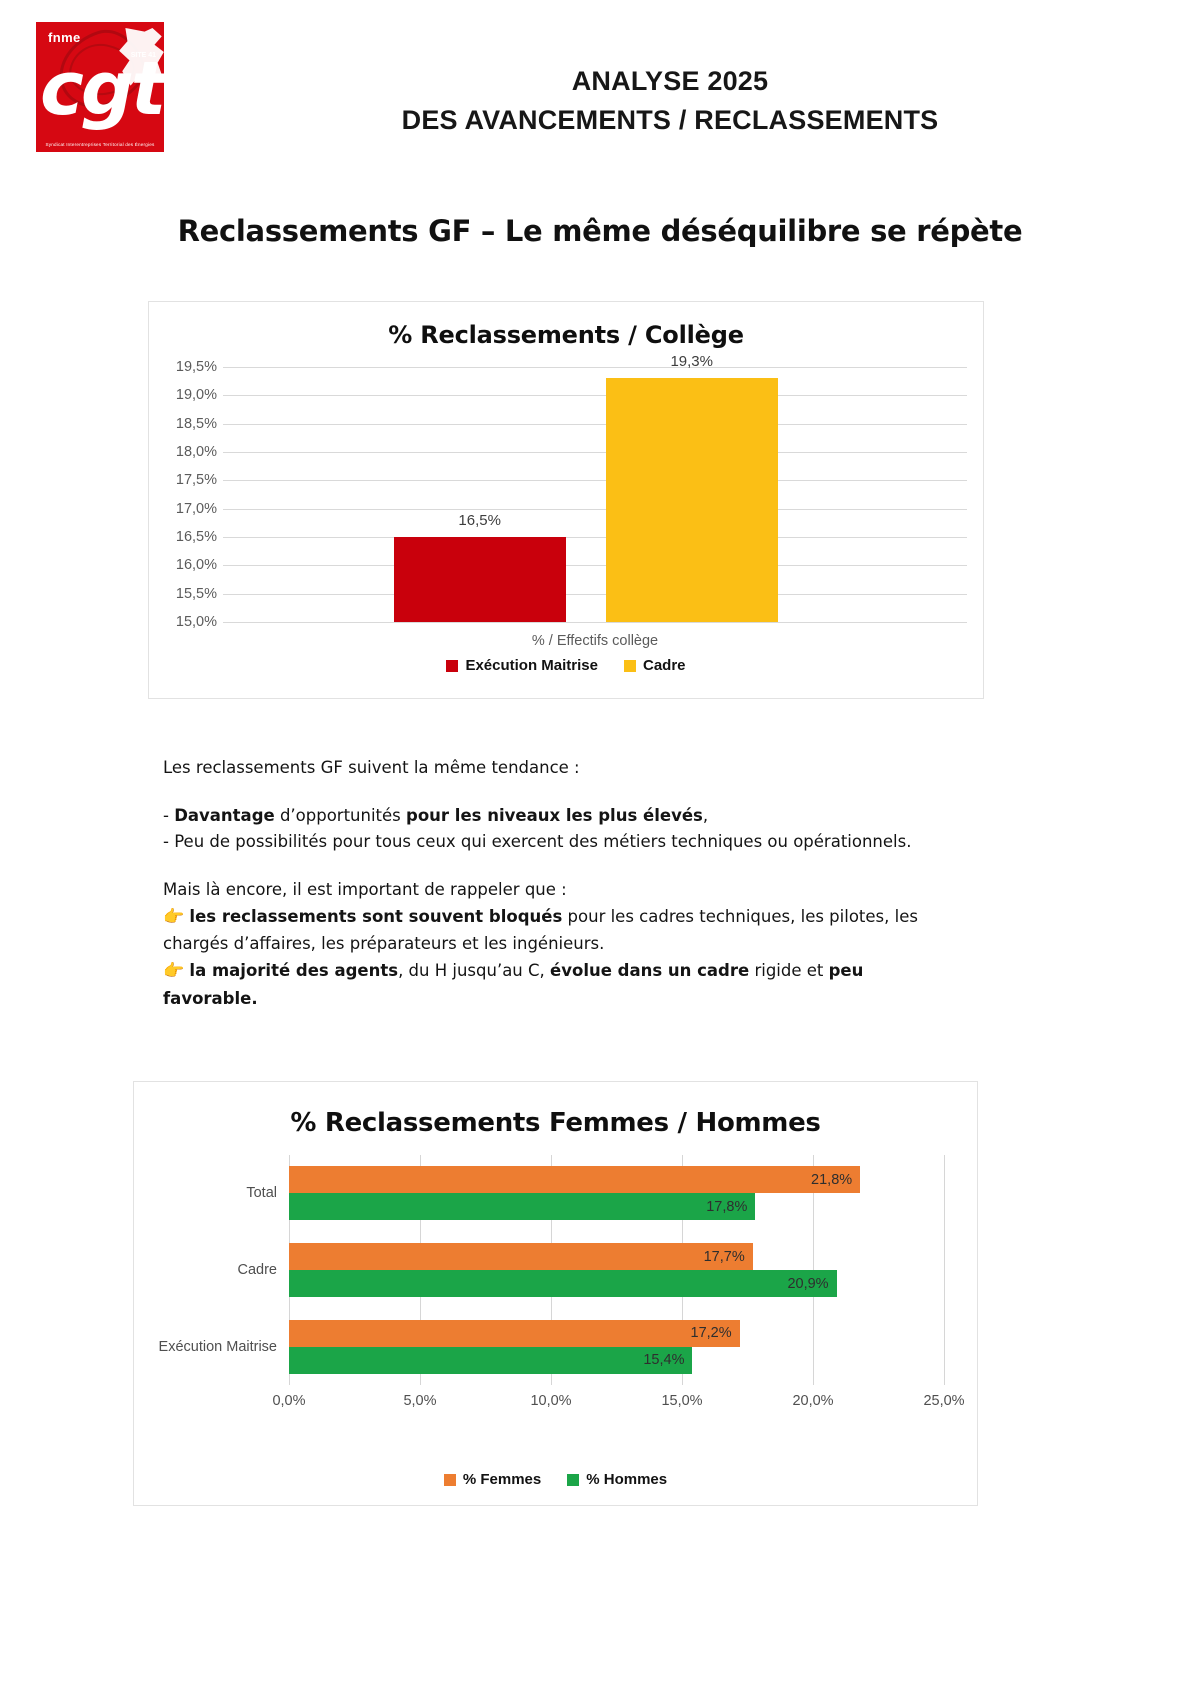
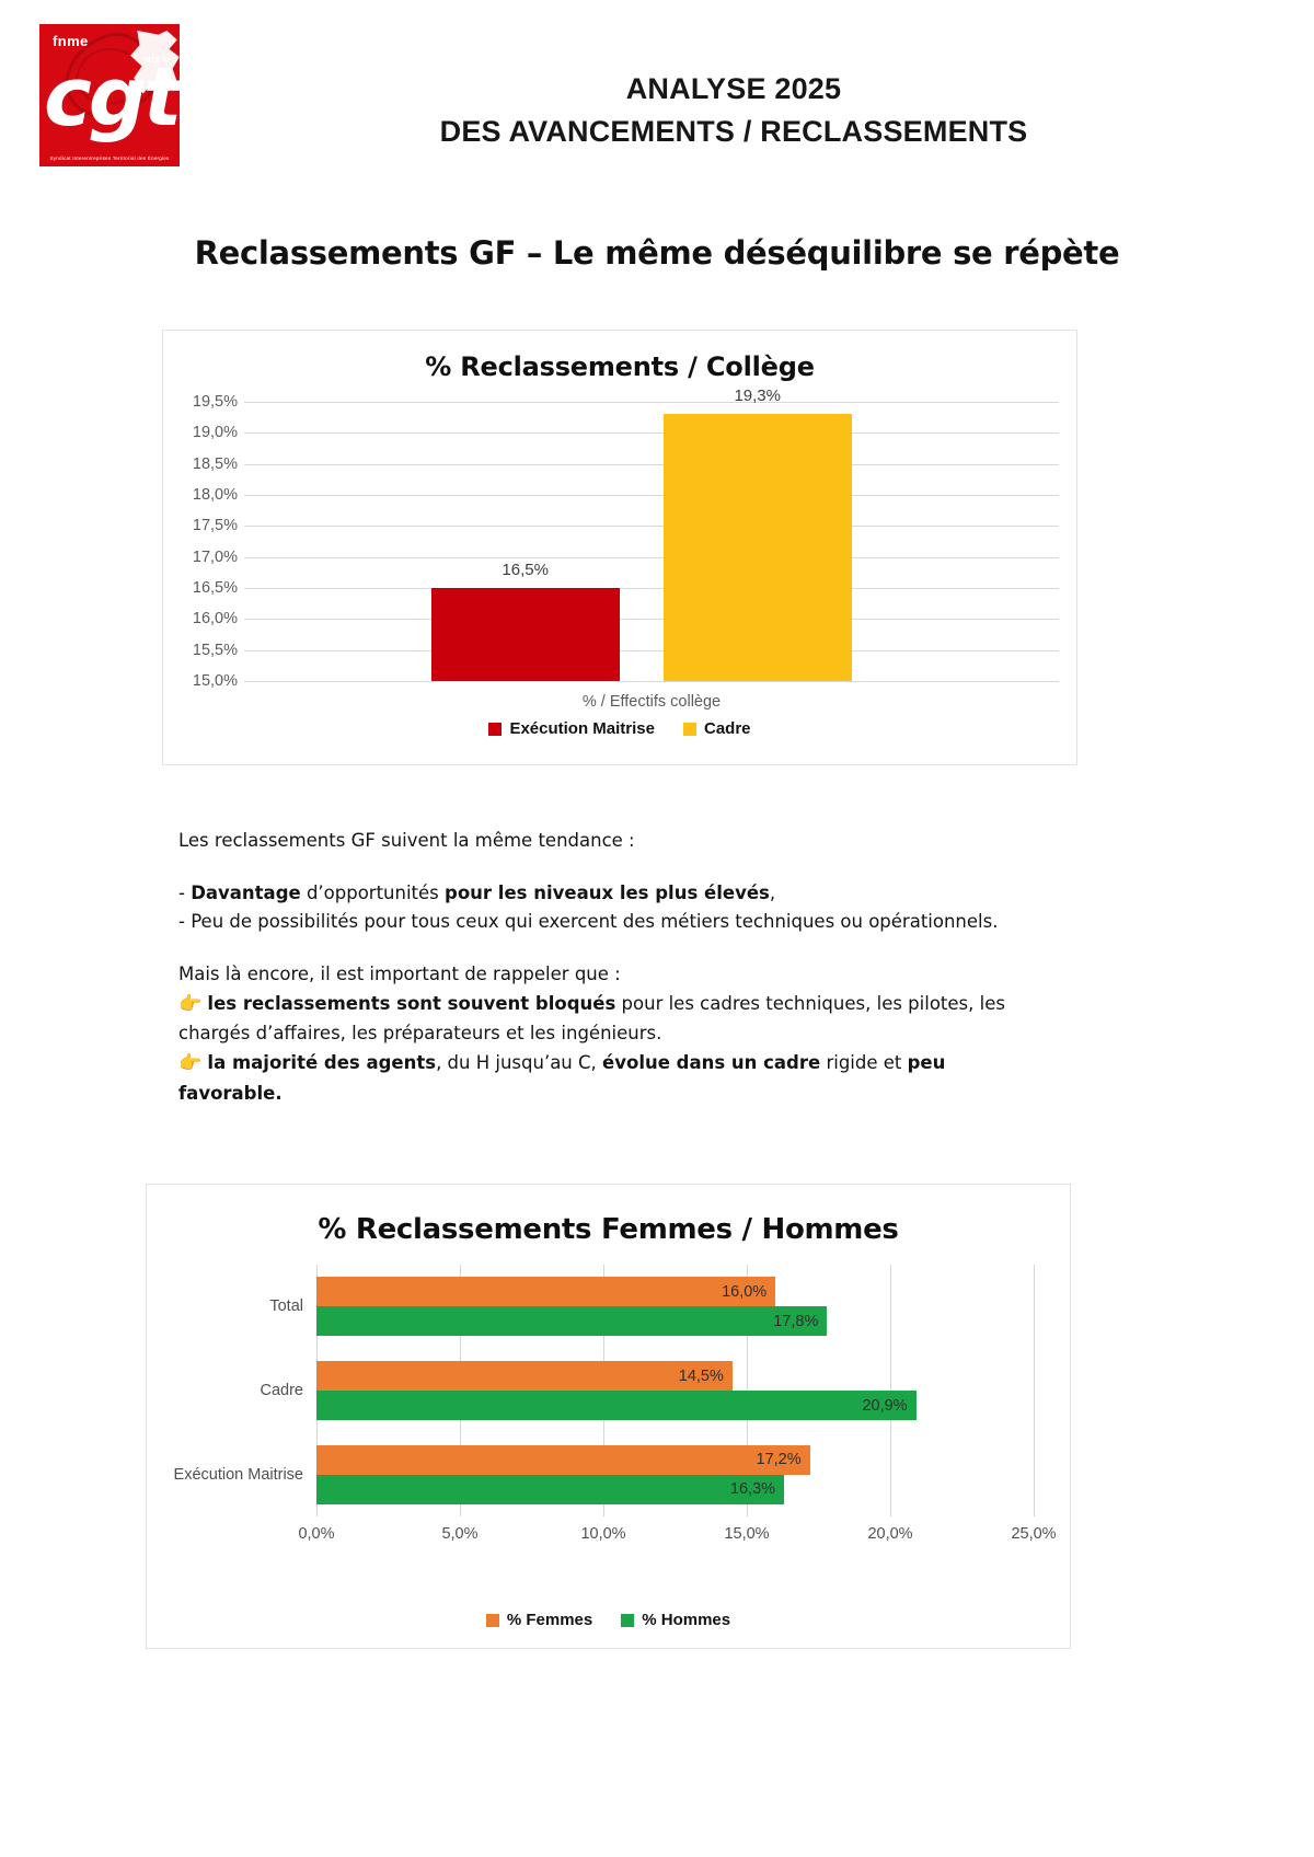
% Reclassements Femmes / Hommes/% Hommes/Exécution Maitrise: 15,4% -> 16,3%
% Reclassements Femmes / Hommes/% Femmes/Cadre: 17,7% -> 14,5%
% Reclassements Femmes / Hommes/% Femmes/Total: 21,8% -> 16,0%
